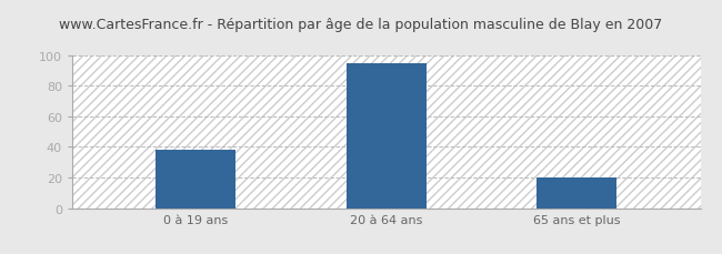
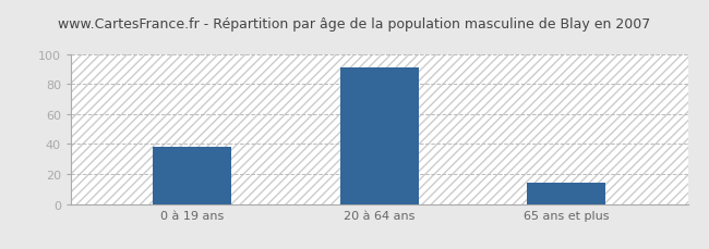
20 à 64 ans: 95 -> 91
65 ans et plus: 20 -> 14
